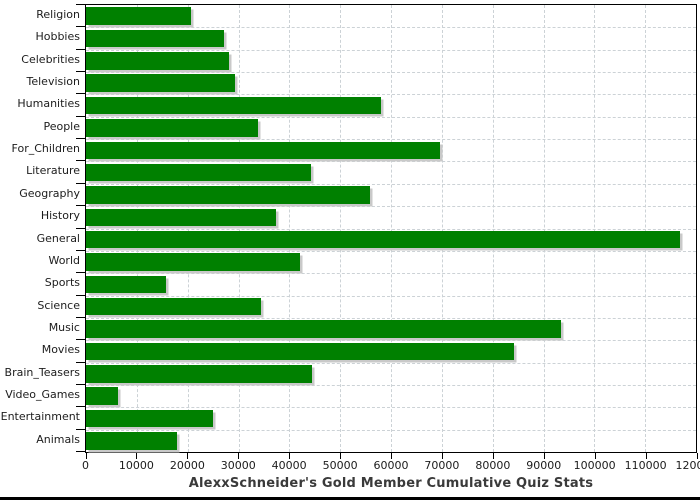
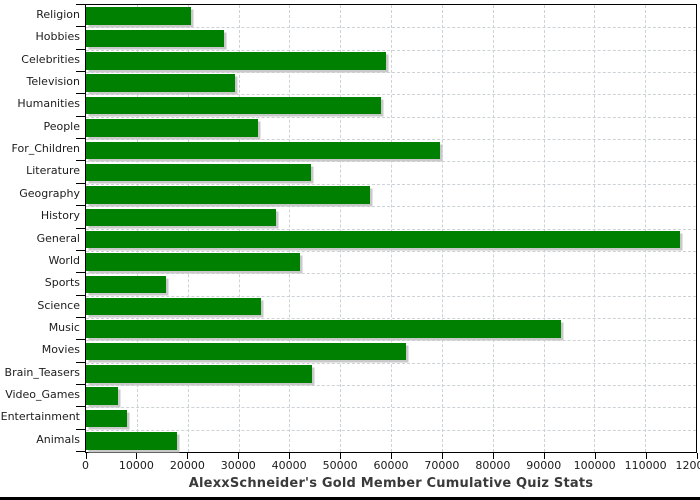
Celebrities: 28000 -> 59000
Movies: 84000 -> 63000
Entertainment: 25000 -> 8000
